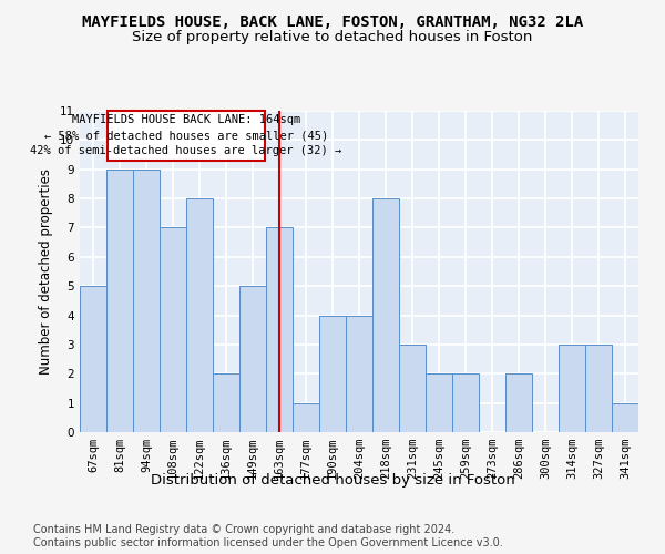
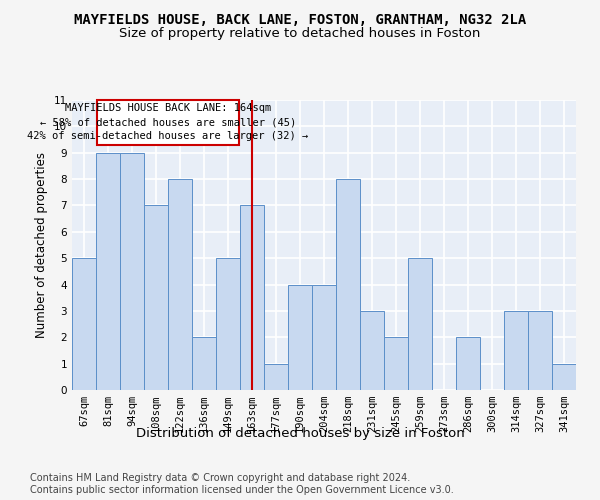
259sqm: 2 -> 5
